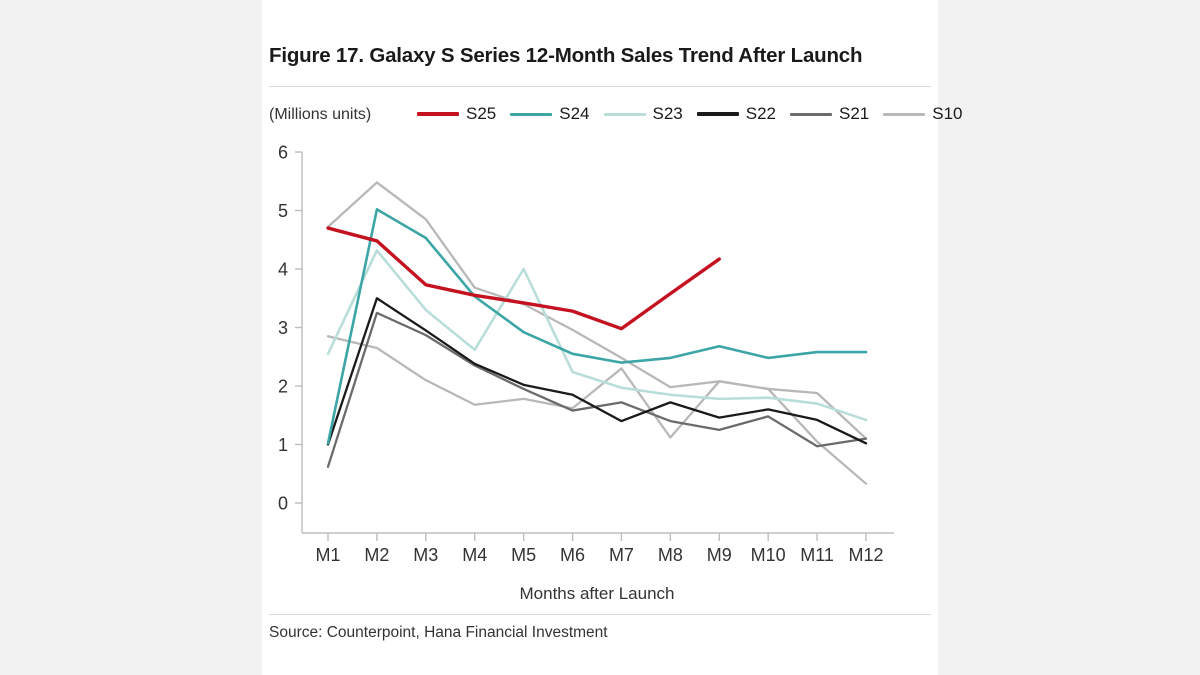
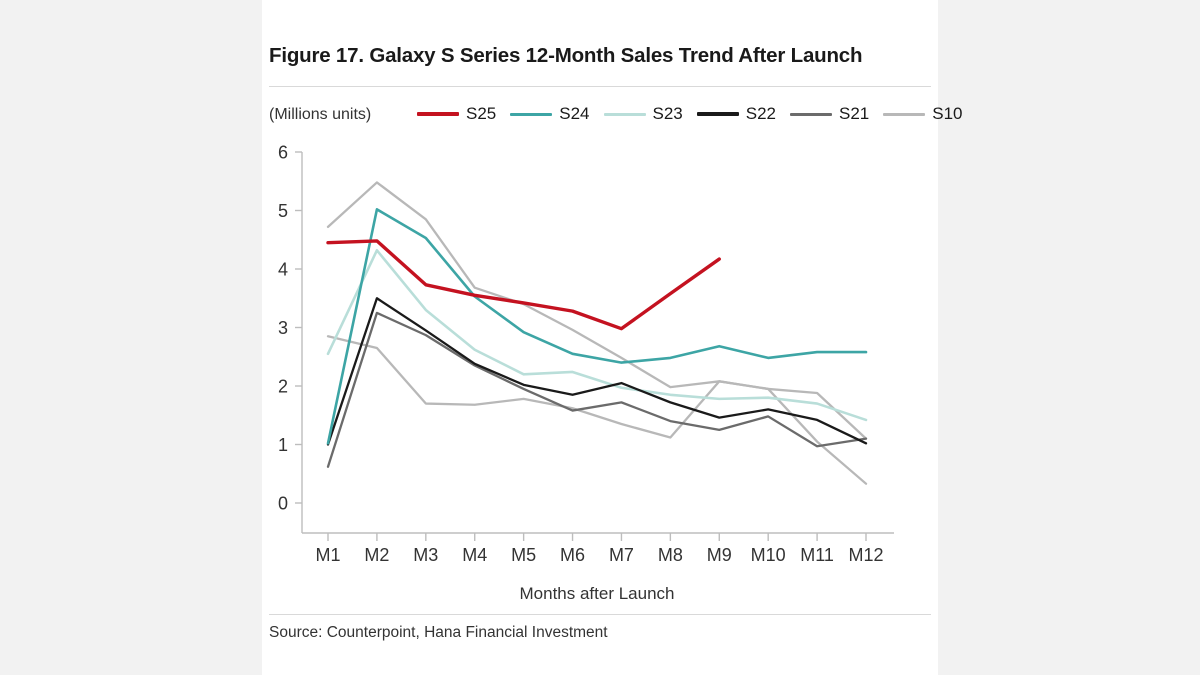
S25/M1: 4.7 -> 4.5
S10/M3: 2.1 -> 1.7
S23/M5: 4.0 -> 2.2
S22/M7: 1.4 -> 2.0
S10/M7: 2.3 -> 1.4
